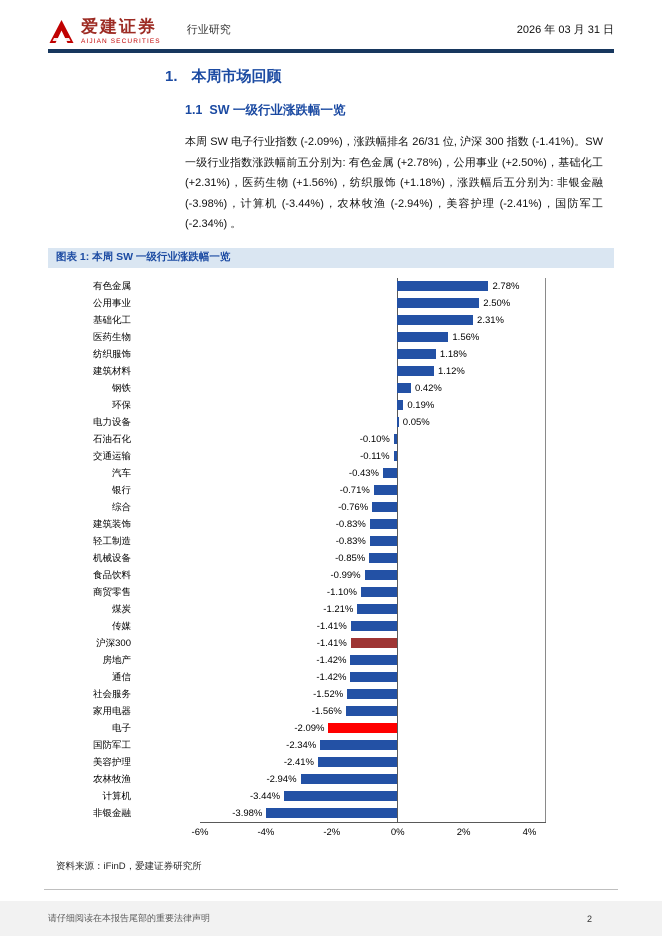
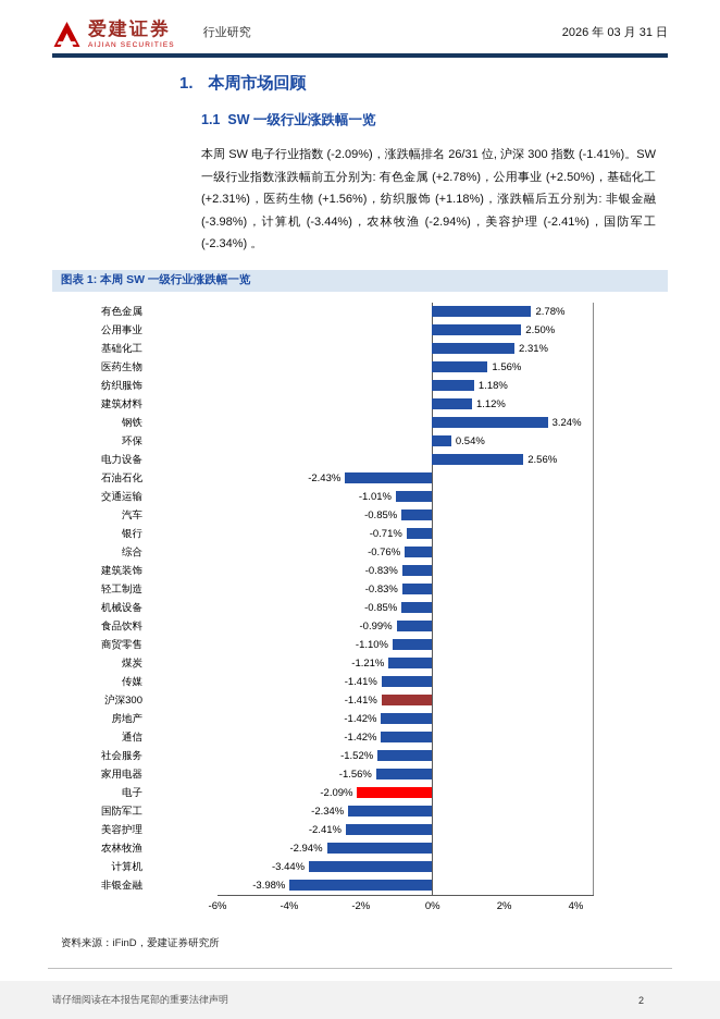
钢铁: 0.42% -> 3.24%
环保: 0.19% -> 0.54%
电力设备: 0.05% -> 2.56%
石油石化: -0.10% -> -2.43%
交通运输: -0.11% -> -1.01%
汽车: -0.43% -> -0.85%
